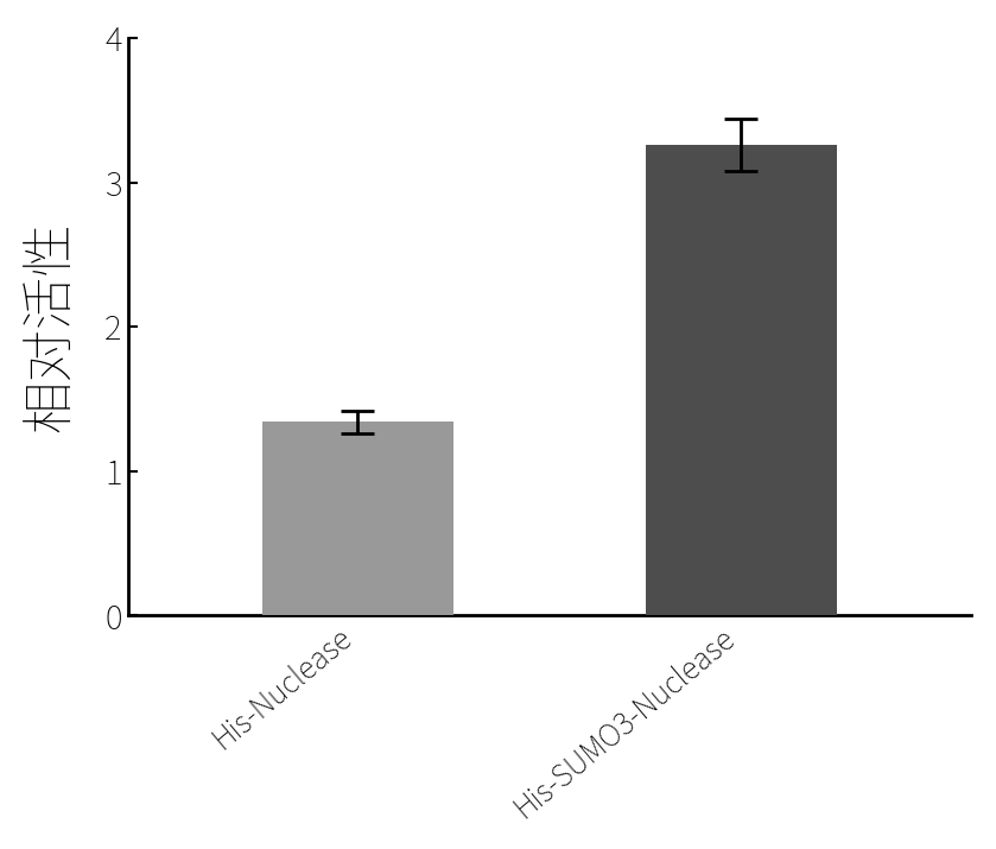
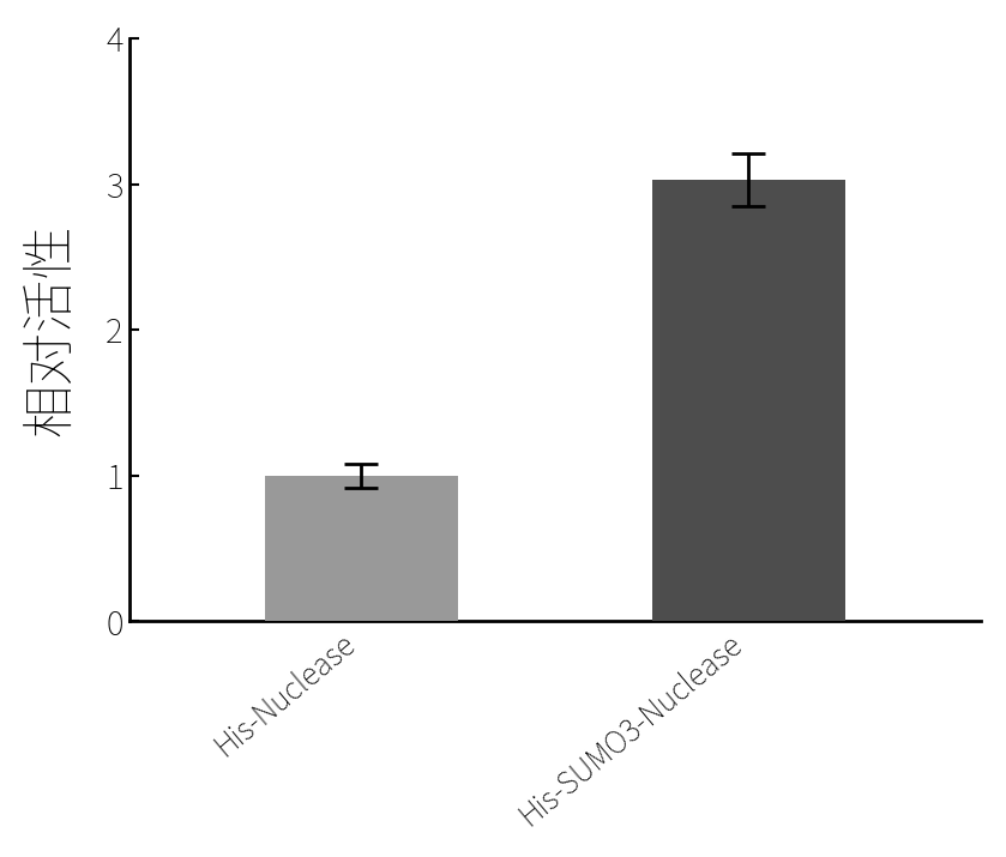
His-Nuclease: 1.34 -> 1.00
His-SUMO3-Nuclease: 3.26 -> 3.03
